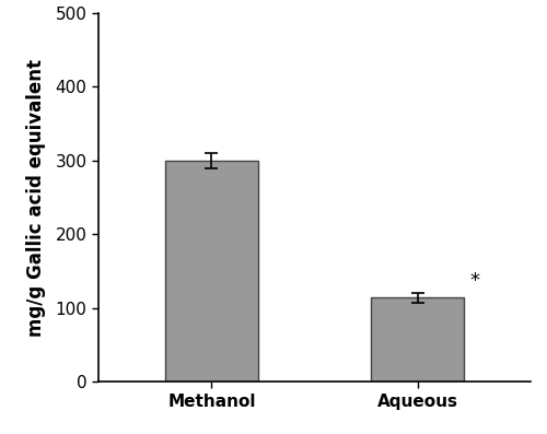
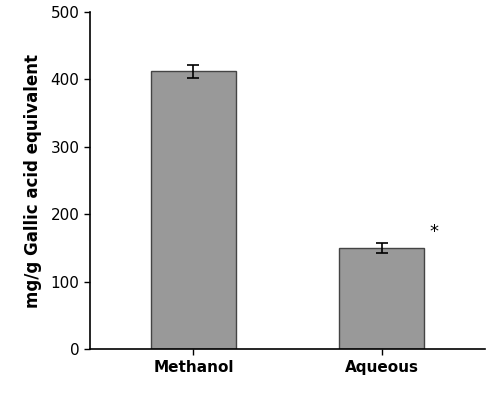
Methanol: 300 -> 412
Aqueous: 114 -> 150
